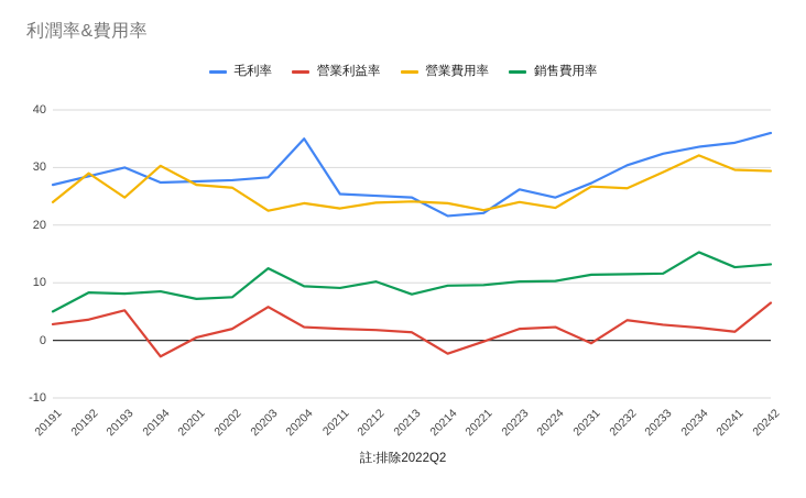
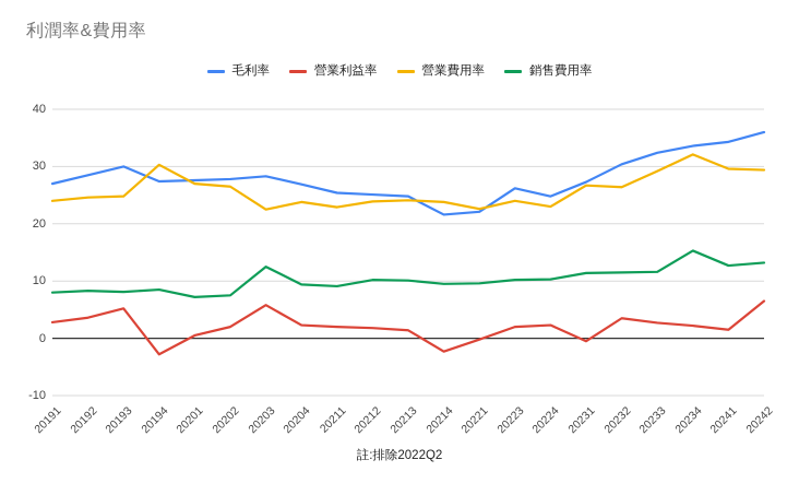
銷售費用率/20191: 5 -> 8
營業費用率/20192: 29 -> 25
毛利率/20204: 35 -> 27
銷售費用率/20213: 8 -> 10
